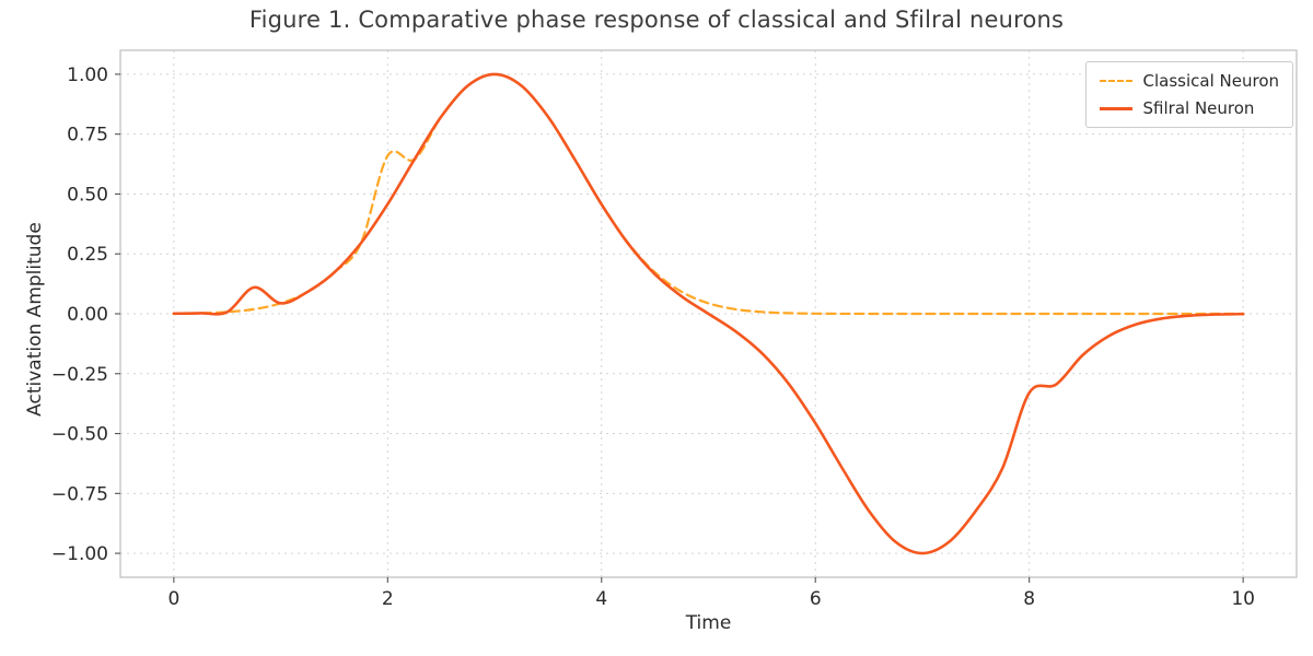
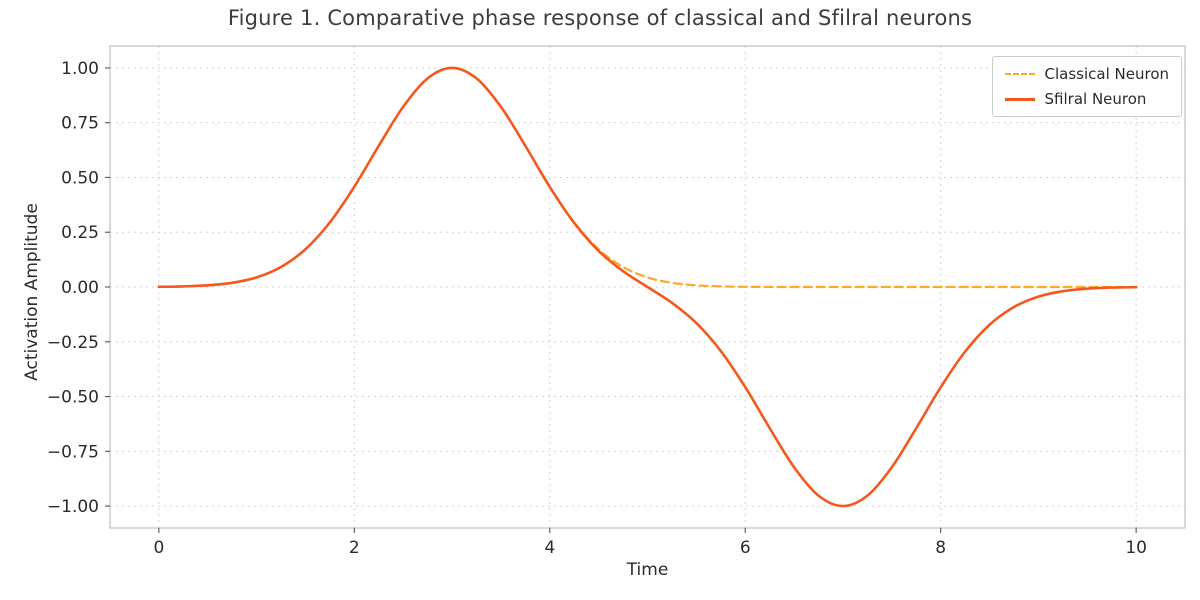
Sfilral Neuron/0.75: 0.11 -> 0.02
Classical Neuron/2: 0.66 -> 0.46
Sfilral Neuron/8: -0.33 -> -0.46
